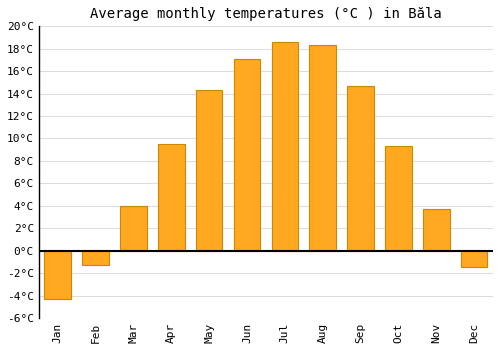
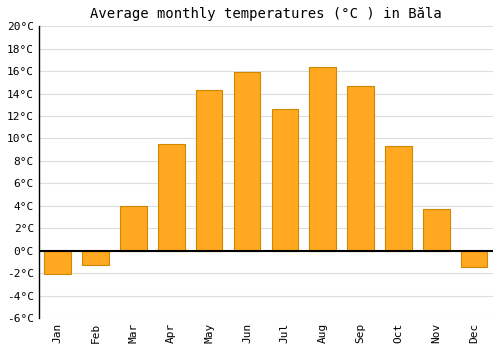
Jan: -4.3°C -> -2.1°C
Jun: 17.1°C -> 15.9°C
Jul: 18.6°C -> 12.6°C
Aug: 18.3°C -> 16.4°C
